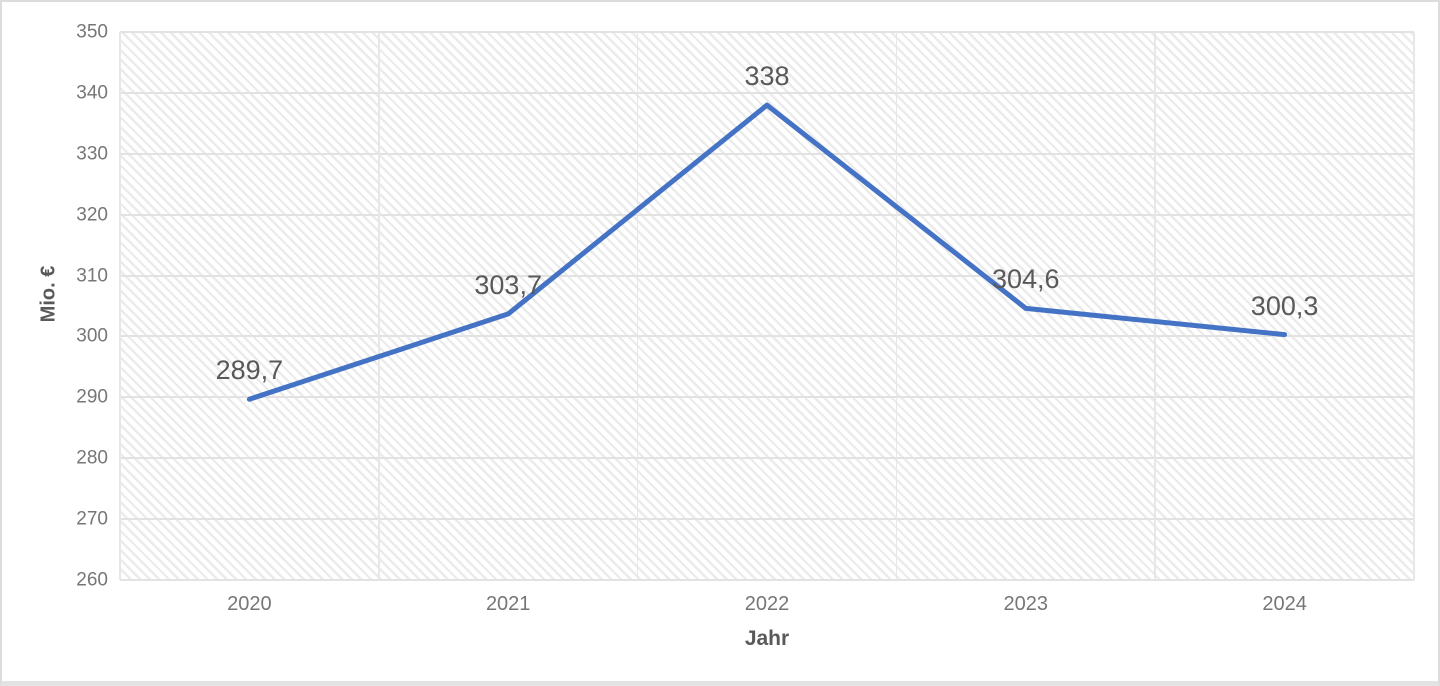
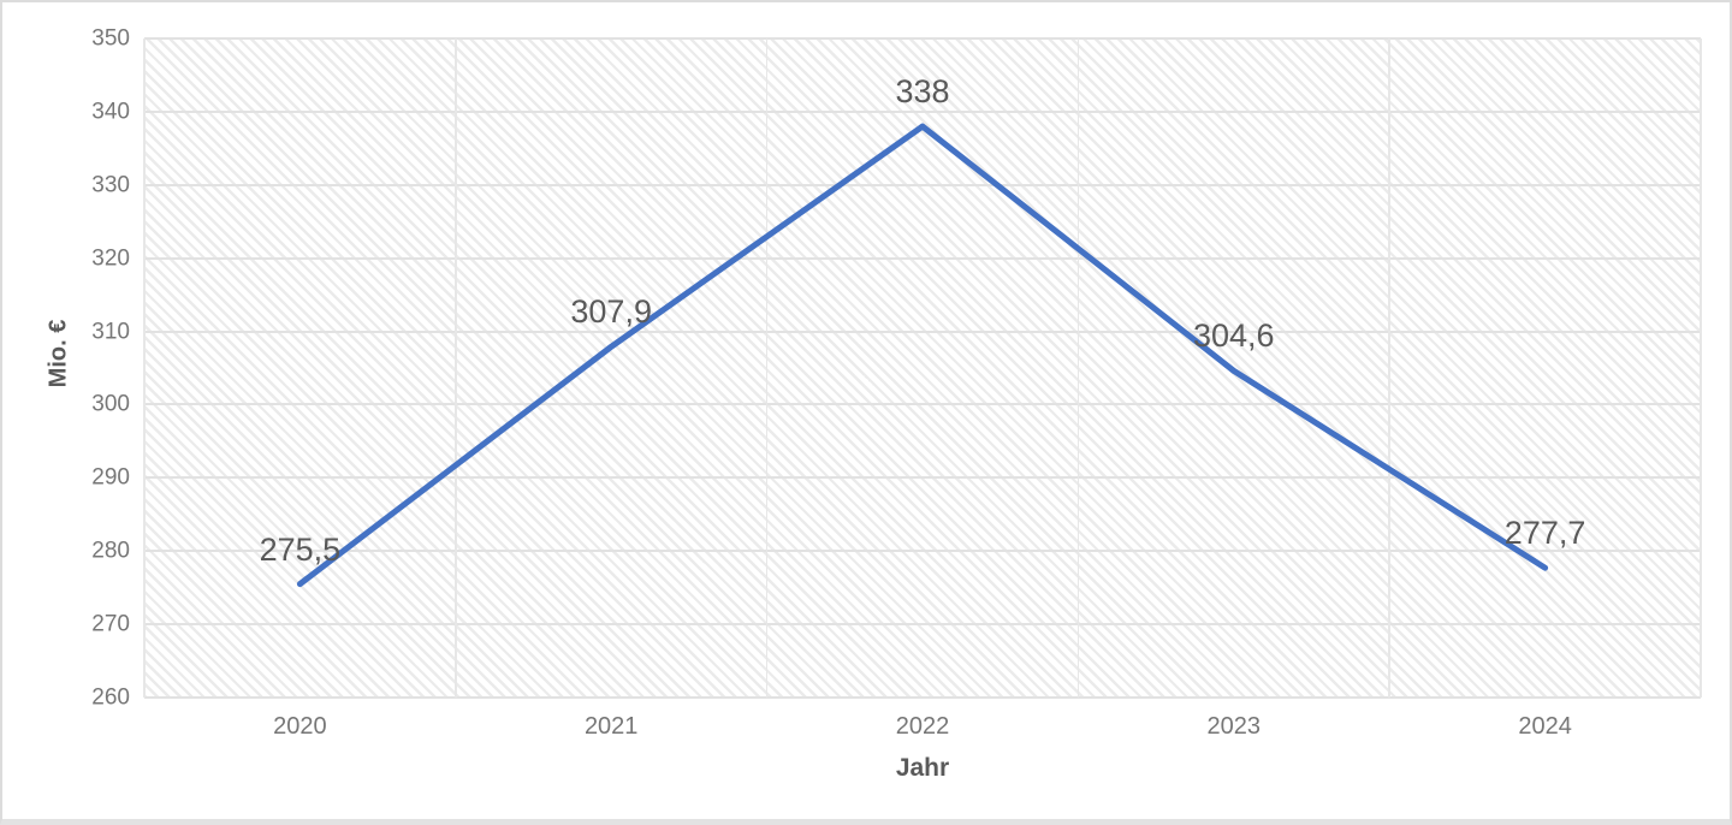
2020: 289,7 -> 275,5
2021: 303,7 -> 307,9
2024: 300,3 -> 277,7
